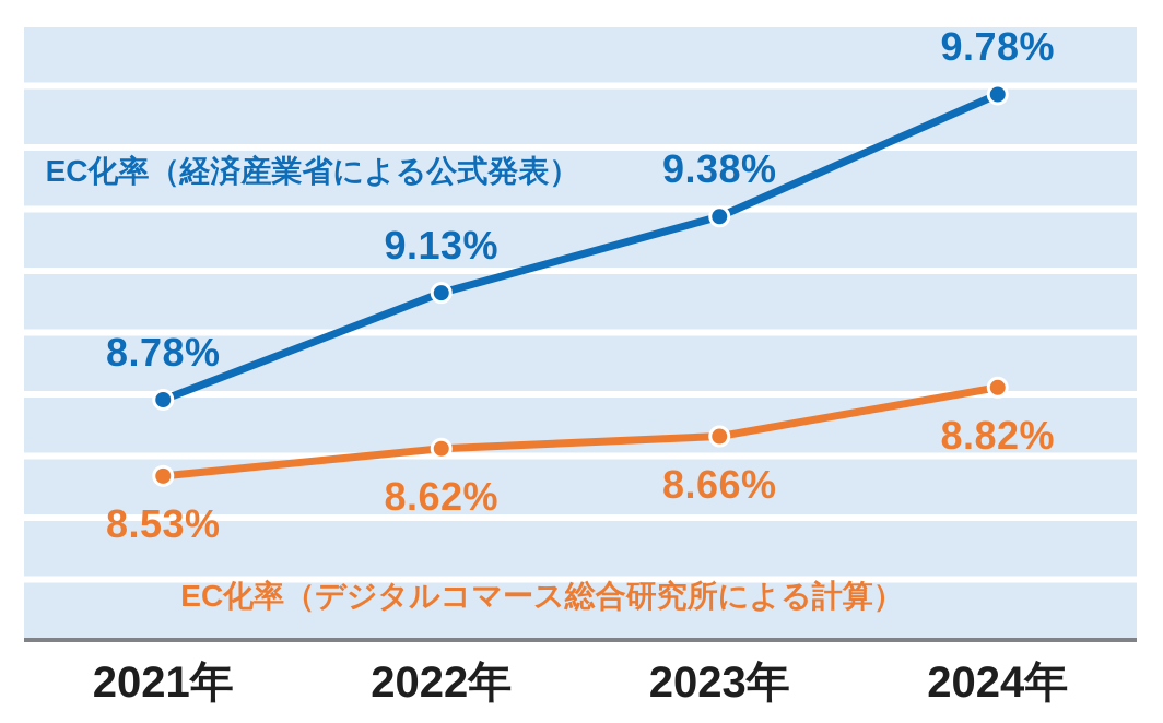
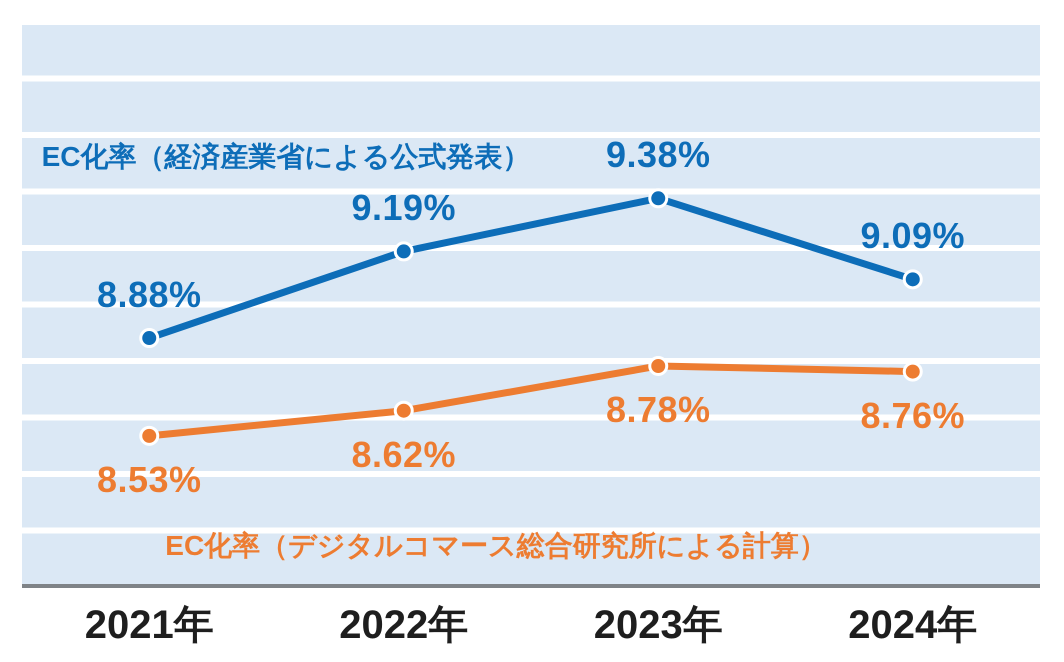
EC化率（経済産業省による公式発表）/2021年: 8.78% -> 8.88%
EC化率（経済産業省による公式発表）/2022年: 9.13% -> 9.19%
EC化率（デジタルコマース総合研究所による計算）/2023年: 8.66% -> 8.78%
EC化率（経済産業省による公式発表）/2024年: 9.78% -> 9.09%
EC化率（デジタルコマース総合研究所による計算）/2024年: 8.82% -> 8.76%
